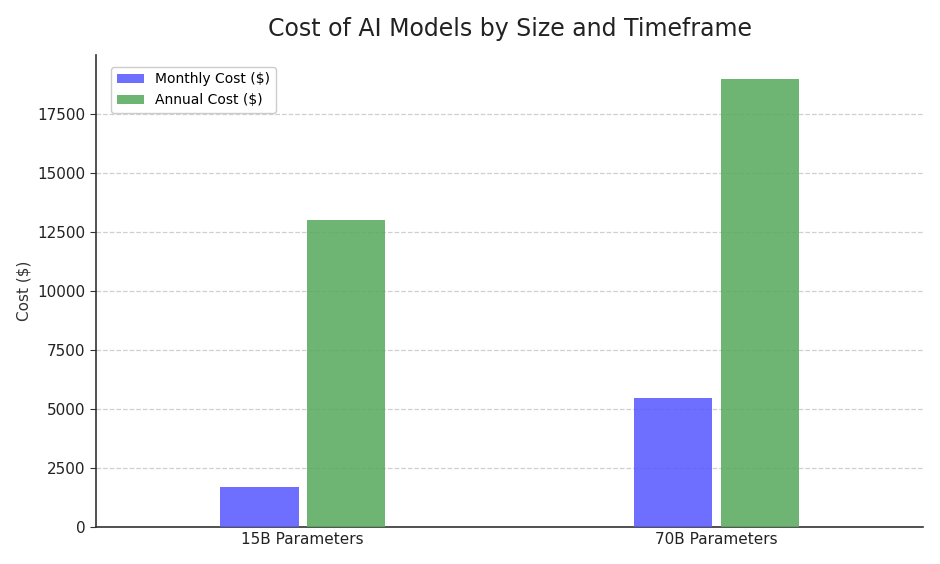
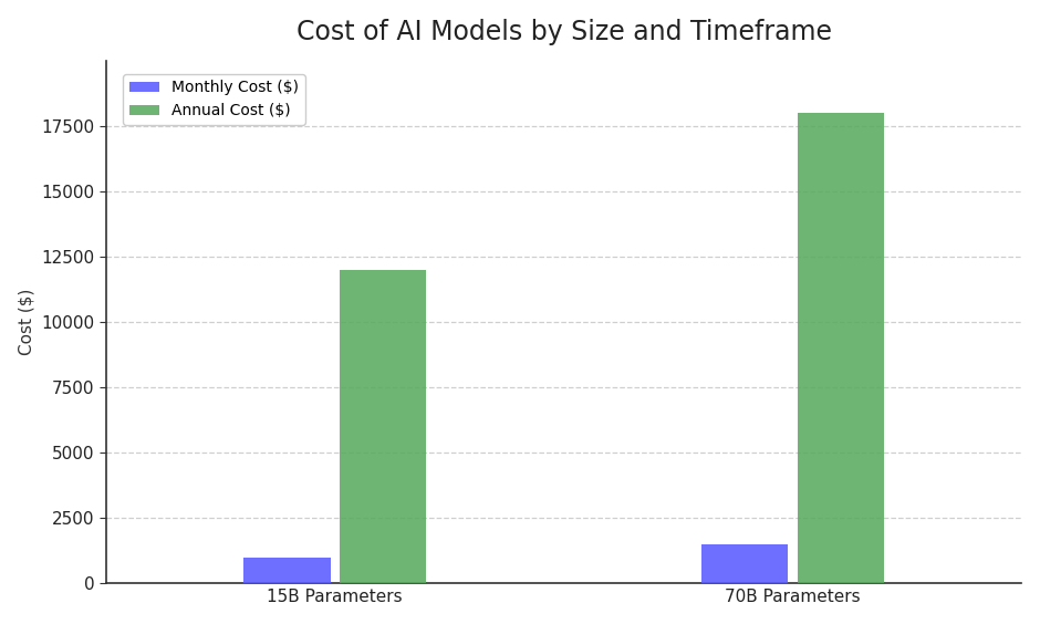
Monthly Cost ($)/15B Parameters: 1700 -> 1000
Annual Cost ($)/15B Parameters: 13000 -> 12000
Monthly Cost ($)/70B Parameters: 5500 -> 1500
Annual Cost ($)/70B Parameters: 19000 -> 18000
